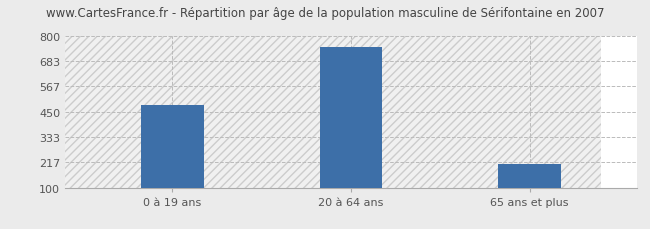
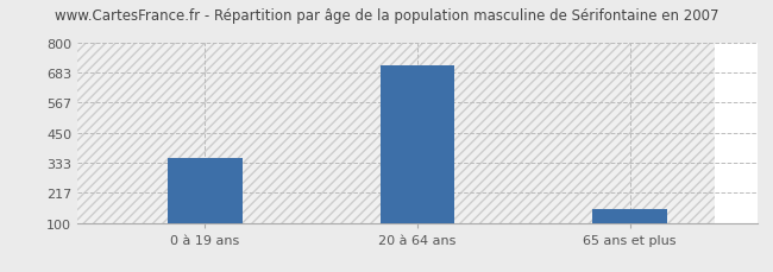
0 à 19 ans: 480 -> 350
20 à 64 ans: 750 -> 710
65 ans et plus: 210 -> 155
